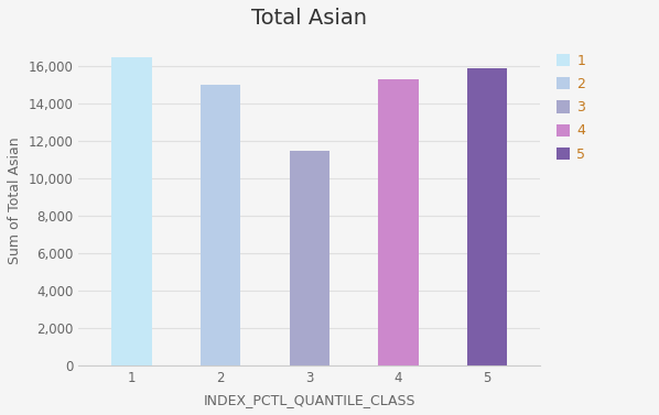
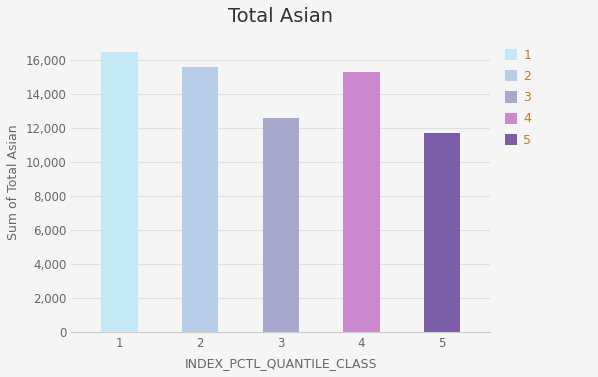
2: 15,000 -> 15,600
3: 11,500 -> 12,600
5: 15,900 -> 11,700
